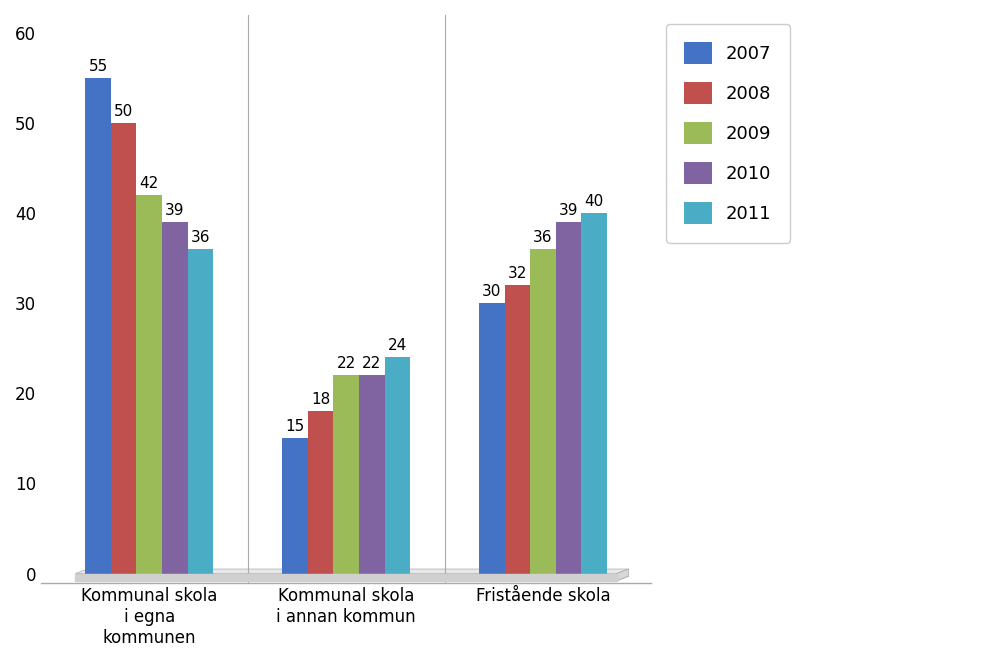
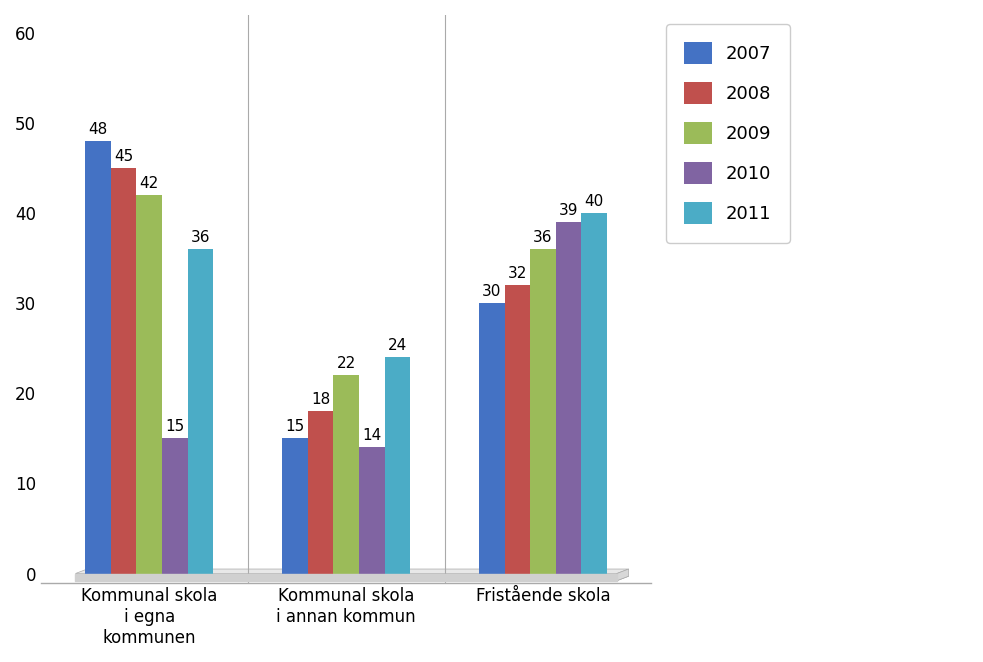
2007/Kommunal skola i egna kommunen: 55 -> 48
2008/Kommunal skola i egna kommunen: 50 -> 45
2010/Kommunal skola i egna kommunen: 39 -> 15
2010/Kommunal skola i annan kommun: 22 -> 14
